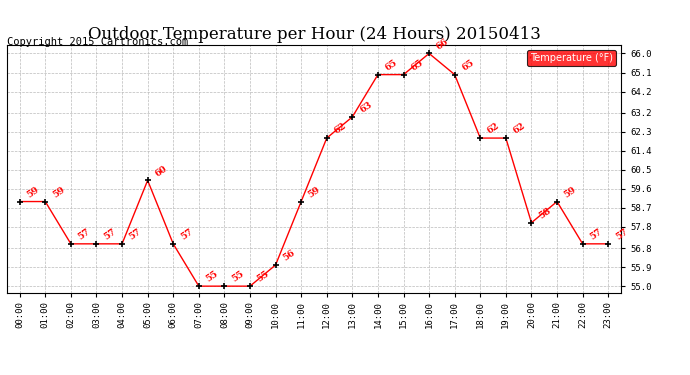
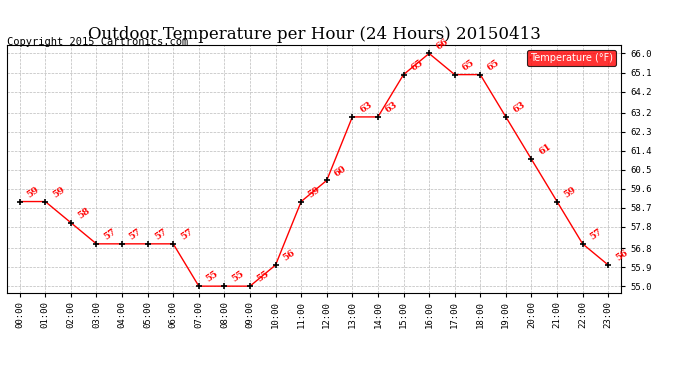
02:00: 57 -> 58
05:00: 60 -> 57
12:00: 62 -> 60
14:00: 65 -> 63
18:00: 62 -> 65
19:00: 62 -> 63
20:00: 58 -> 61
23:00: 57 -> 56
